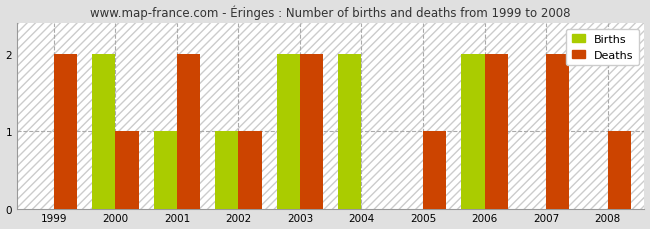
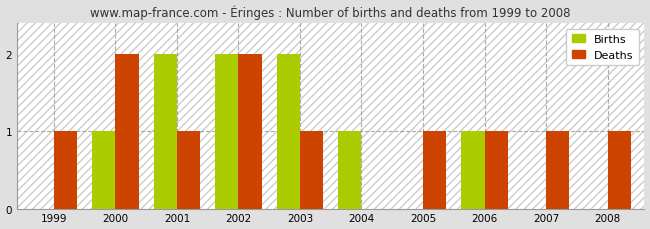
Deaths/1999: 2 -> 1
Births/2000: 2 -> 1
Deaths/2000: 1 -> 2
Births/2001: 1 -> 2
Deaths/2001: 2 -> 1
Births/2002: 1 -> 2
Deaths/2002: 1 -> 2
Deaths/2003: 2 -> 1
Births/2004: 2 -> 1
Births/2006: 2 -> 1
Deaths/2006: 2 -> 1
Deaths/2007: 2 -> 1
